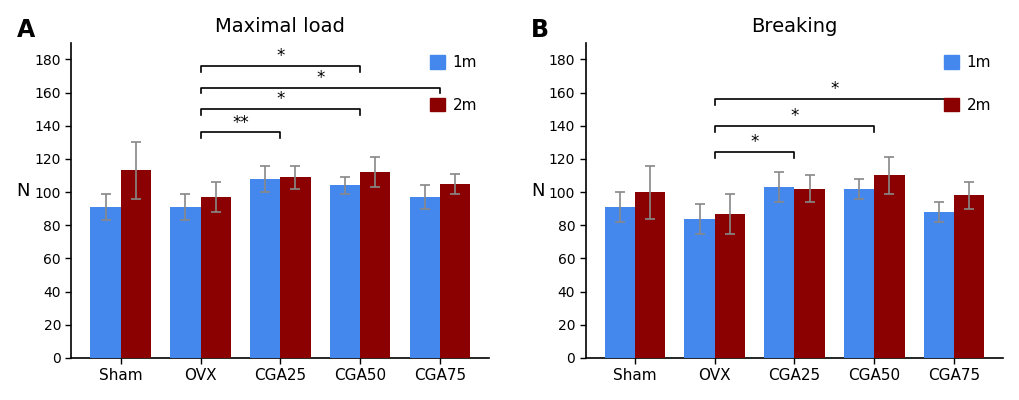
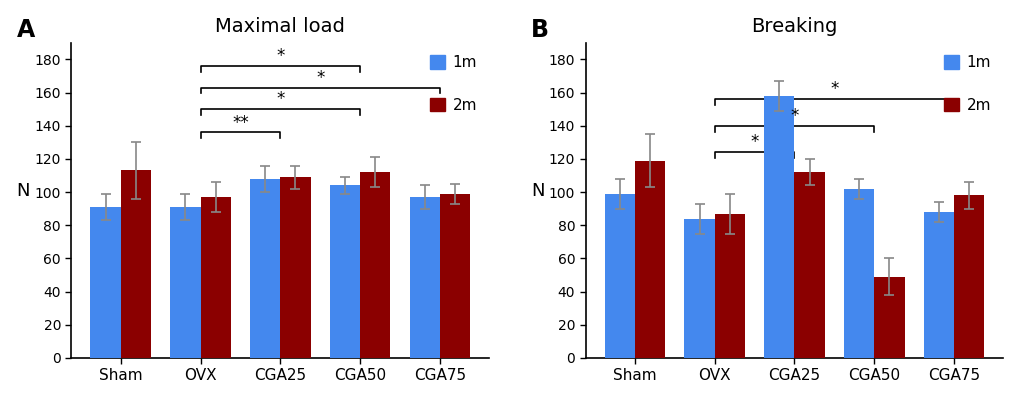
Maximal load/2m/CGA75: 105 -> 99
Breaking/1m/Sham: 91 -> 99
Breaking/2m/Sham: 100 -> 119
Breaking/1m/CGA25: 103 -> 158
Breaking/2m/CGA25: 102 -> 112
Breaking/2m/CGA50: 110 -> 49
